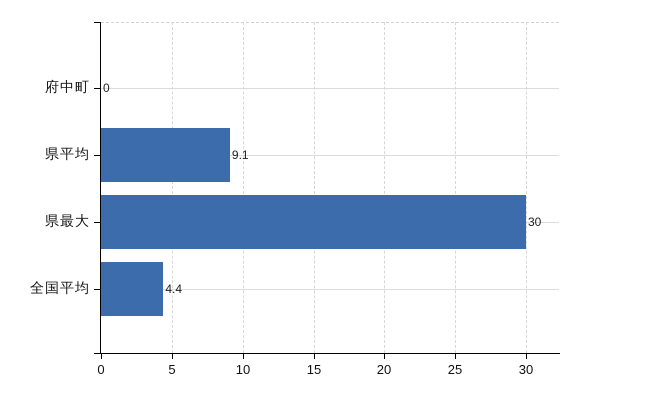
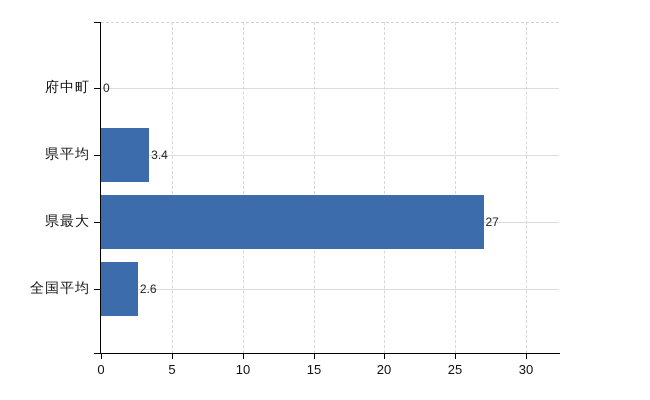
県平均: 9.1 -> 3.4
県最大: 30 -> 27
全国平均: 4.4 -> 2.6
